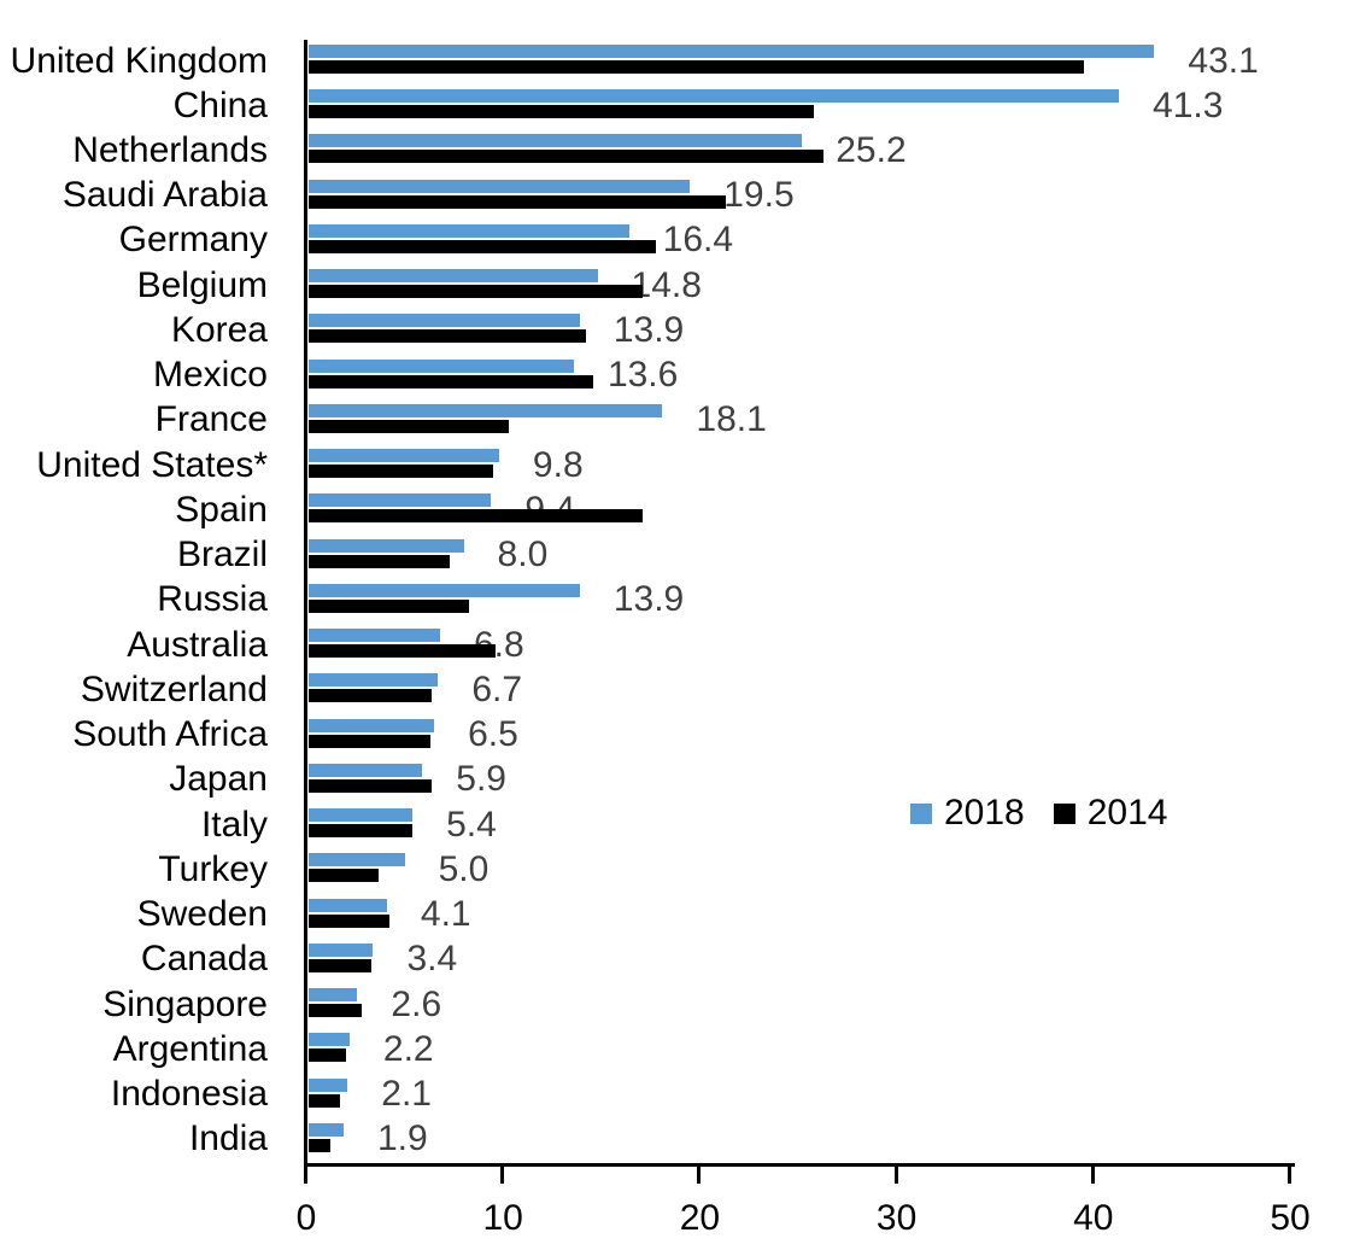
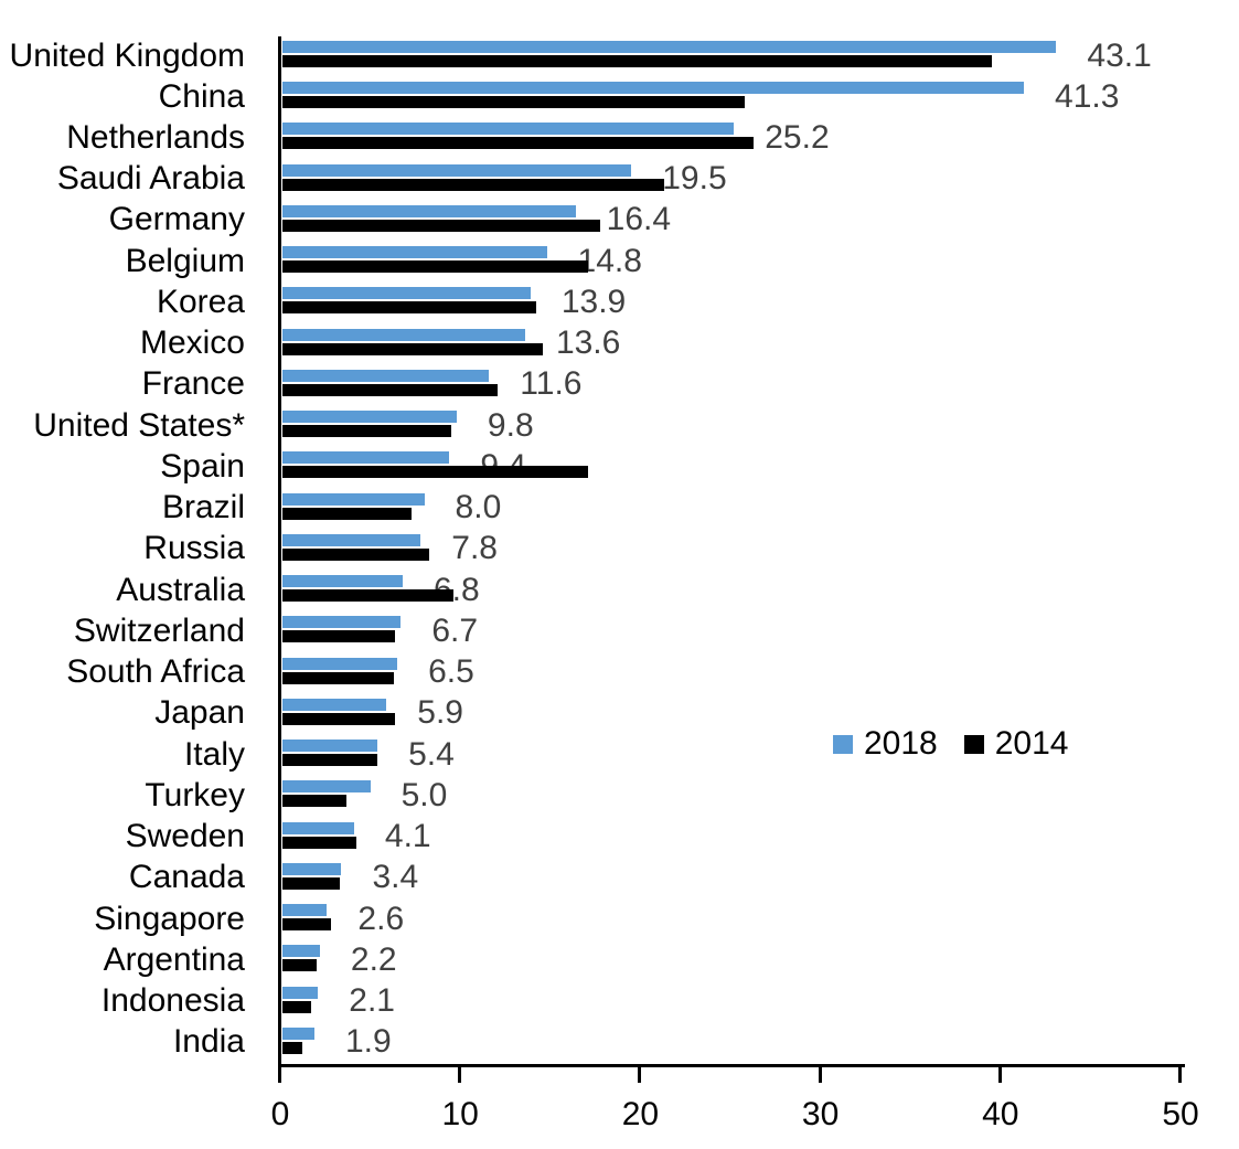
2018/France: 18.1 -> 11.6
2014/France: 10.3 -> 12.1
2018/Russia: 13.9 -> 7.8
